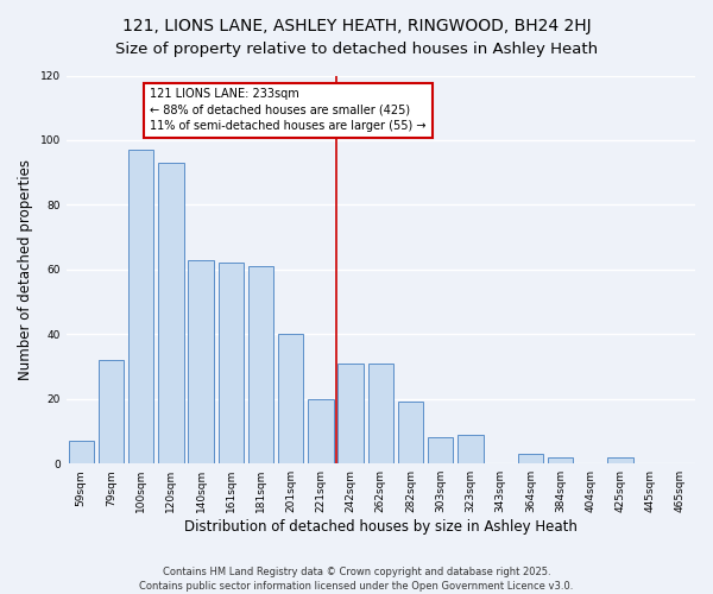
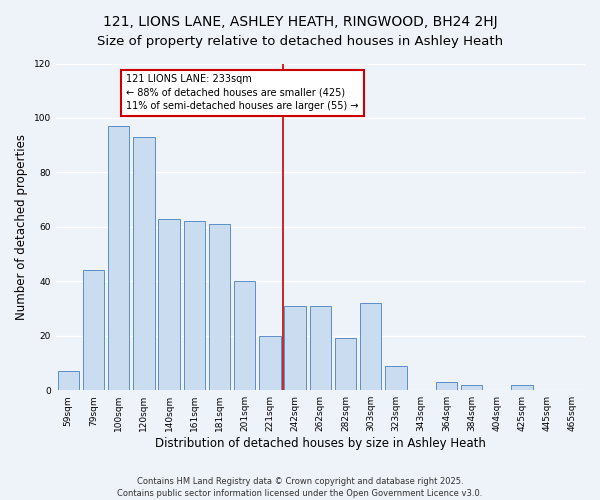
79sqm: 32 -> 44
303sqm: 8 -> 32
